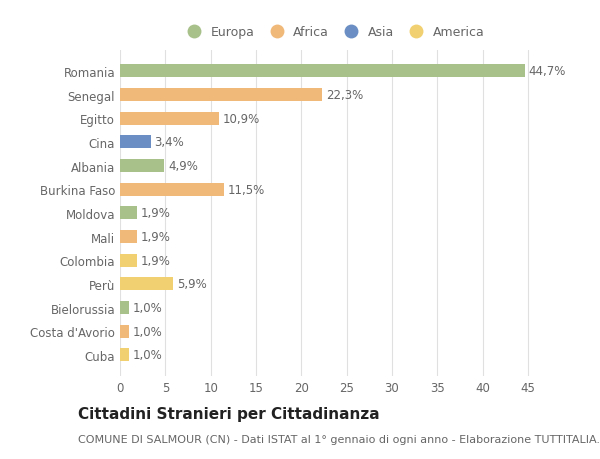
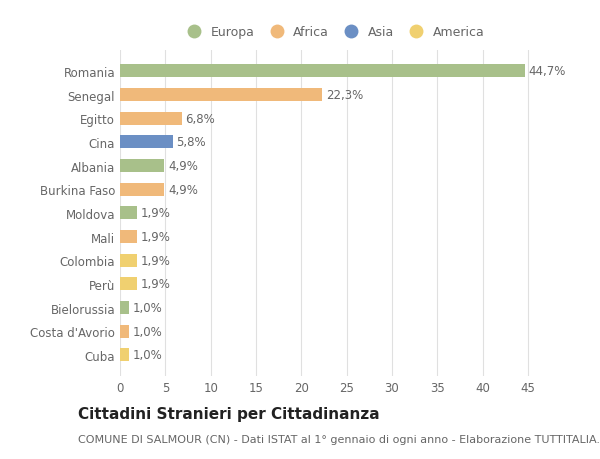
Egitto: 10,9% -> 6,8%
Cina: 3,4% -> 5,8%
Burkina Faso: 11,5% -> 4,9%
Perù: 5,9% -> 1,9%
